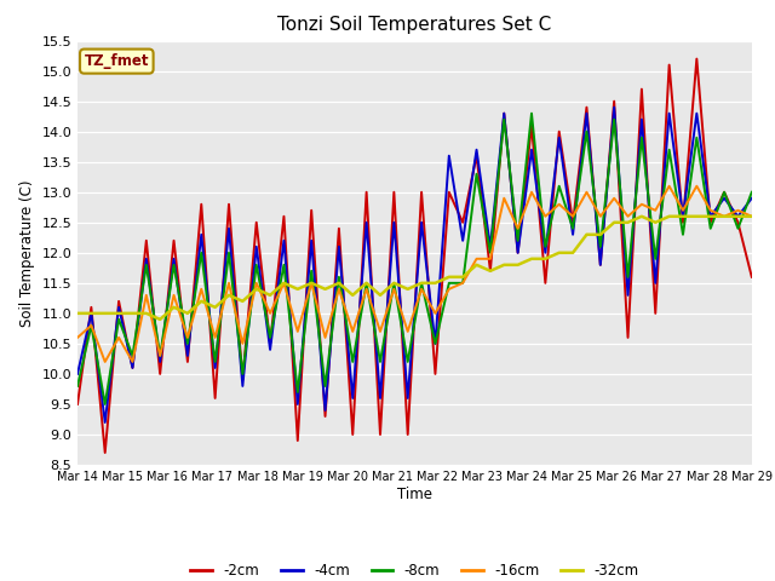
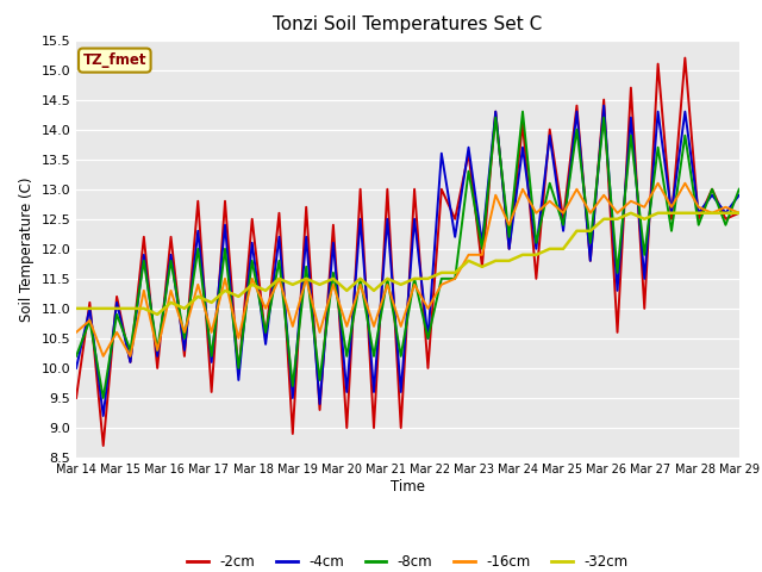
-8cm/Mar 14: 9.8 -> 10.2
-2cm/Mar 29: 11.6 -> 12.6
